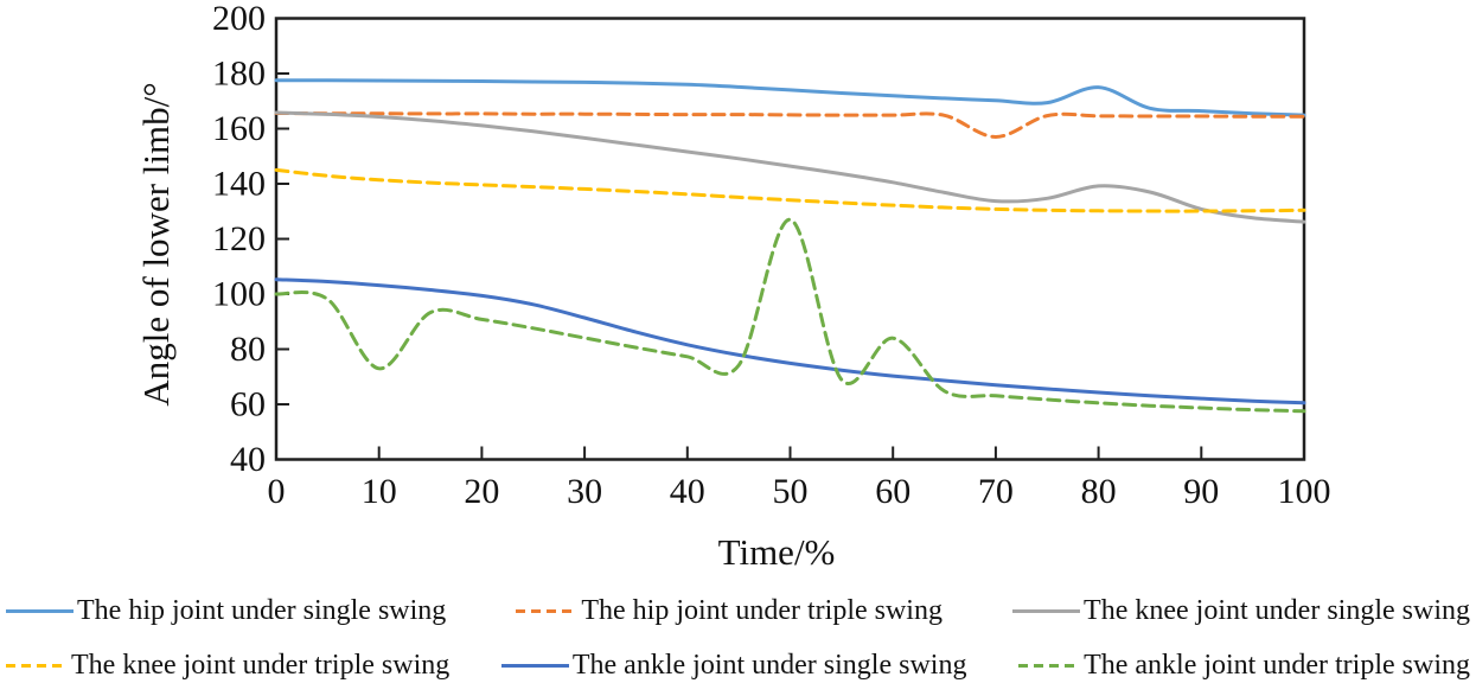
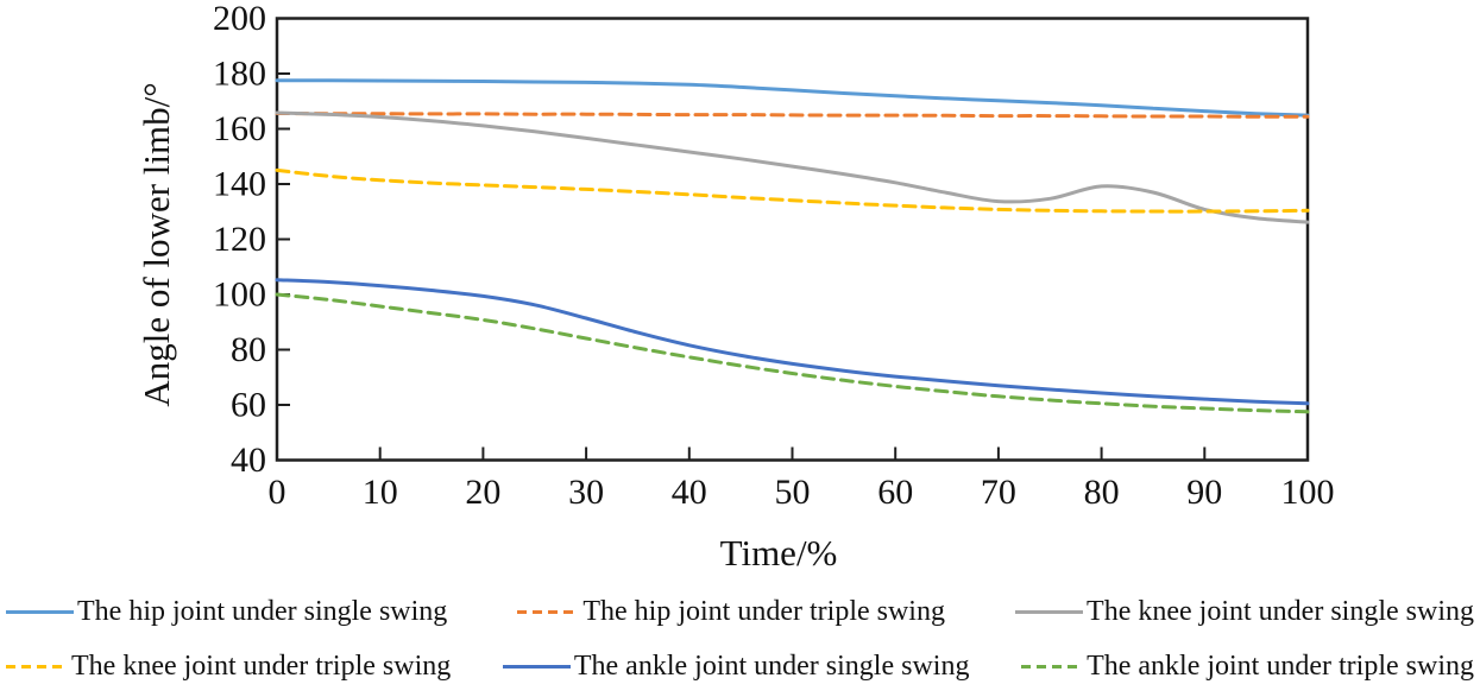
The ankle joint under triple swing/10: 73 -> 96
The ankle joint under triple swing/50: 127 -> 71
The ankle joint under triple swing/60: 84 -> 67
The hip joint under triple swing/70: 157 -> 165
The hip joint under single swing/80: 175 -> 168
